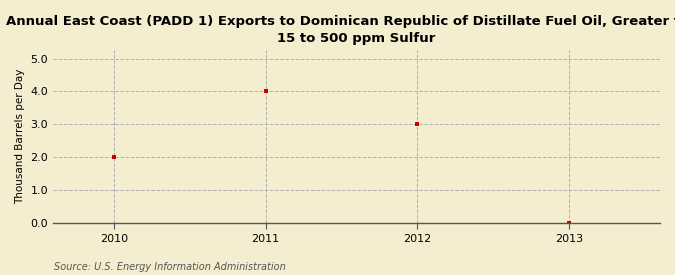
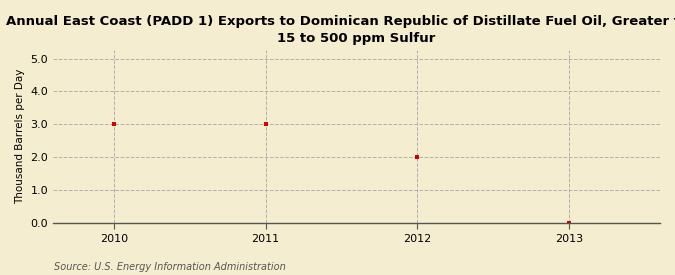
2010: 2 -> 3
2011: 4 -> 3
2012: 3 -> 2
